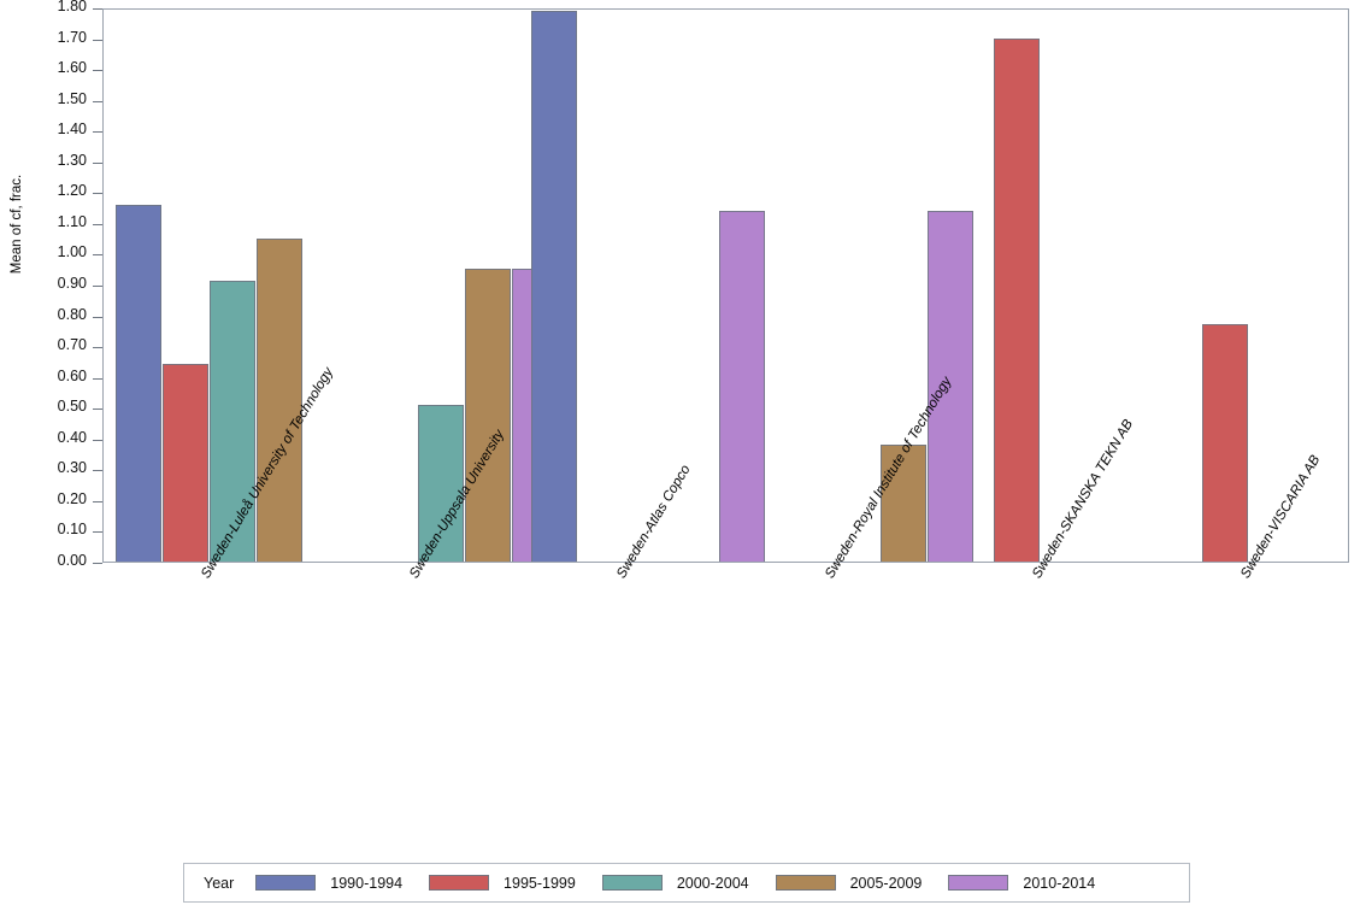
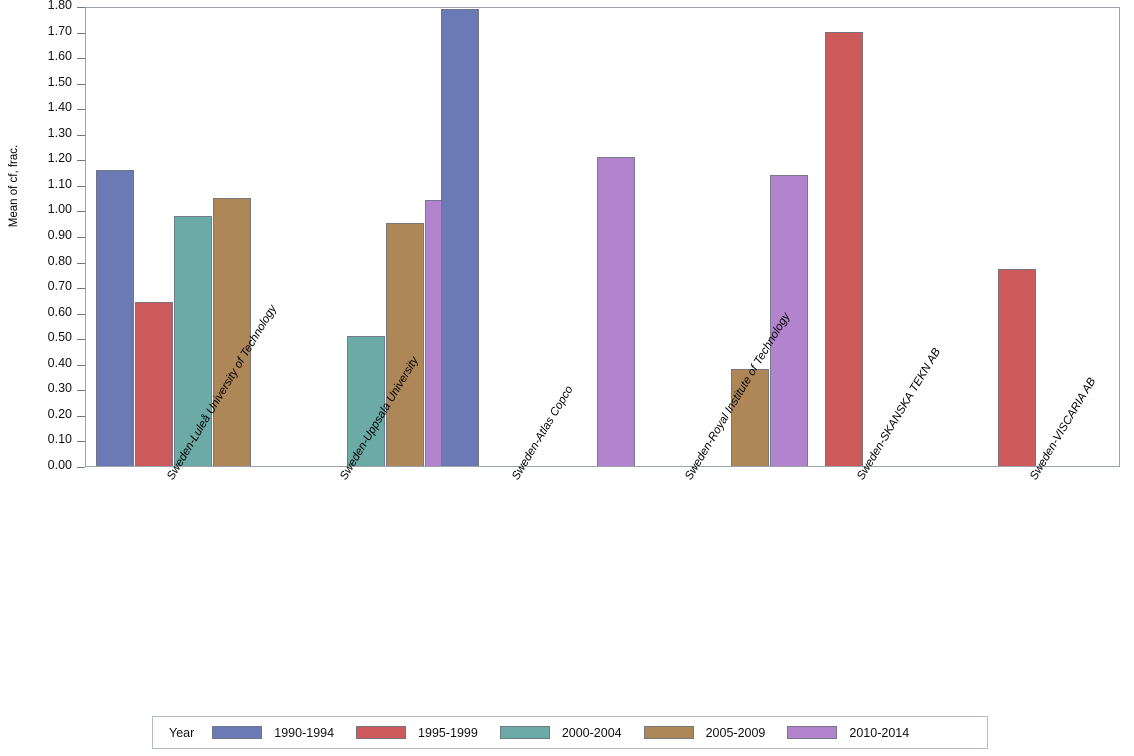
2000-2004/Sweden-Luleå University of Technology: 0.91 -> 0.98
2010-2014/Sweden-Uppsala University: 0.95 -> 1.04
2010-2014/Sweden-Atlas Copco: 1.14 -> 1.21
